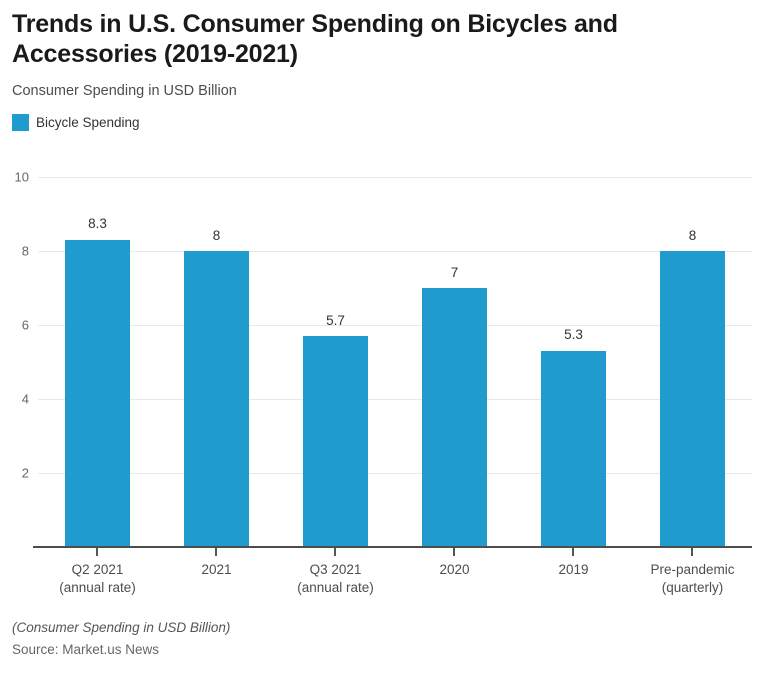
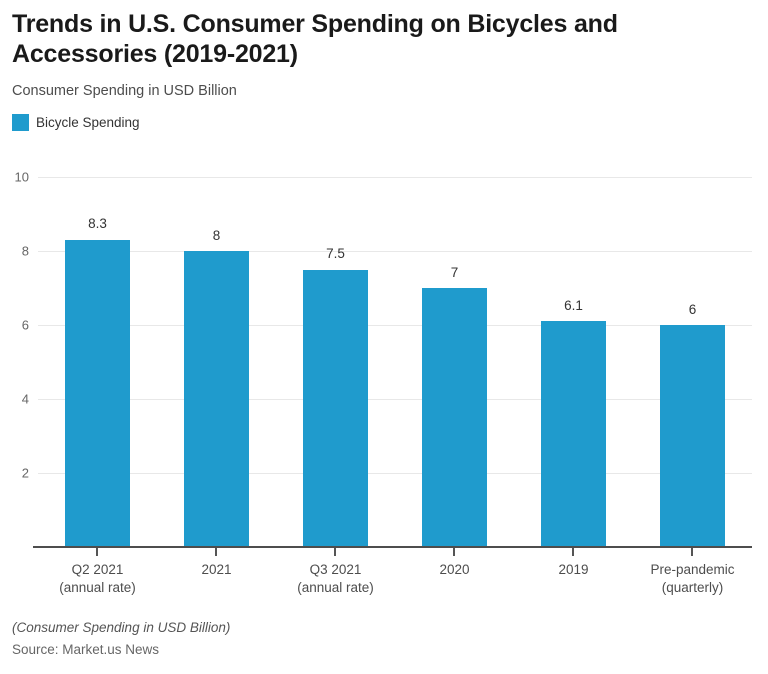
Q3 2021 (annual rate): 5.7 -> 7.5
2019: 5.3 -> 6.1
Pre-pandemic (quarterly): 8 -> 6
